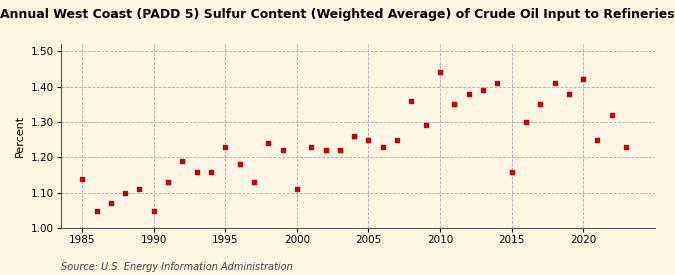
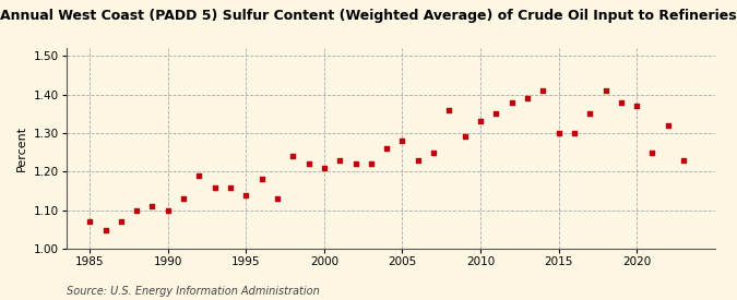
1985: 1.14 -> 1.07
1990: 1.05 -> 1.10
1995: 1.23 -> 1.14
2000: 1.11 -> 1.21
2005: 1.25 -> 1.28
2010: 1.44 -> 1.33
2015: 1.16 -> 1.30
2020: 1.42 -> 1.37
